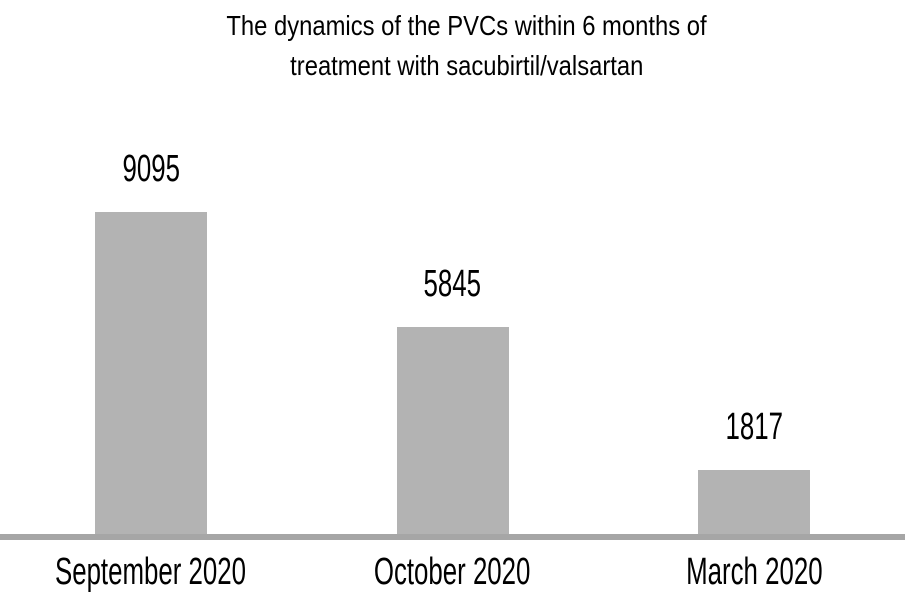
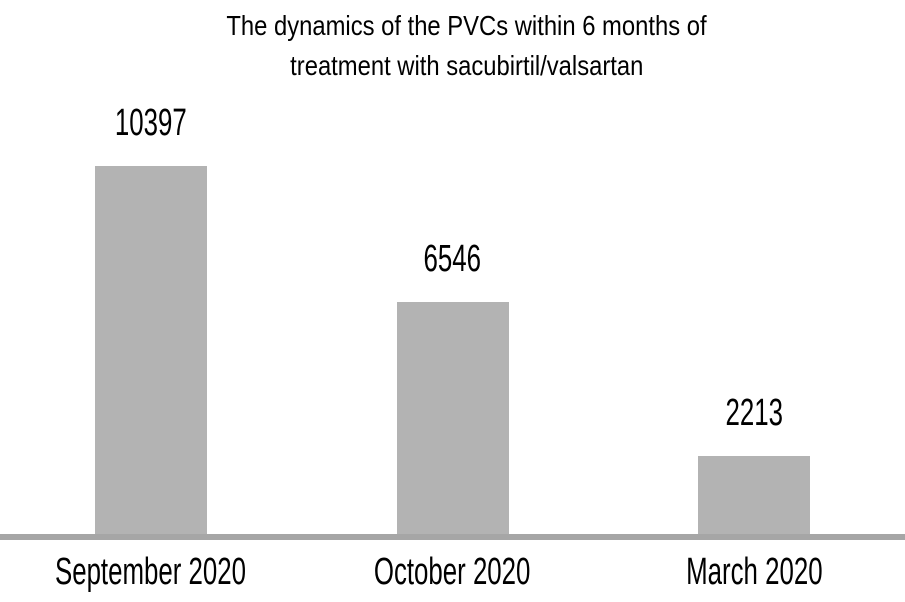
September 2020: 9095 -> 10397
October 2020: 5845 -> 6546
March 2020: 1817 -> 2213
